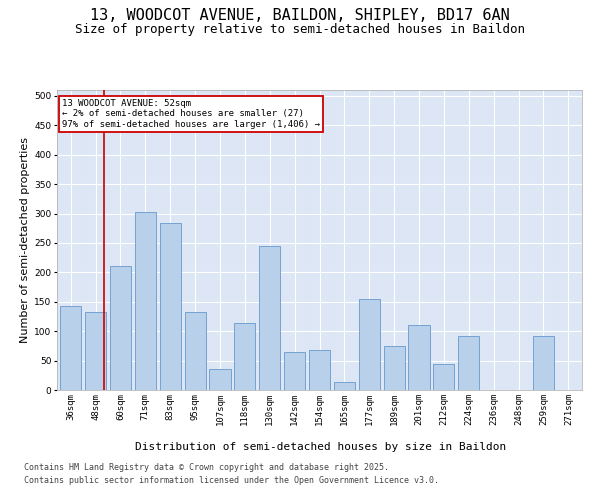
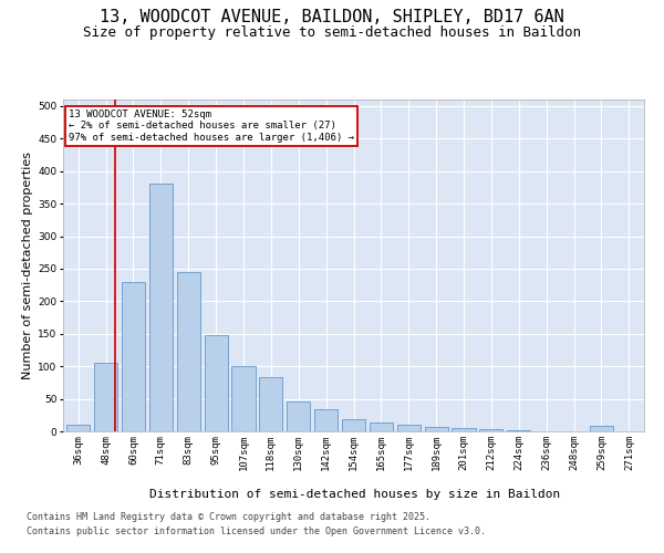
36sqm: 142 -> 10
48sqm: 132 -> 105
60sqm: 210 -> 230
71sqm: 302 -> 380
83sqm: 284 -> 245
95sqm: 132 -> 148
107sqm: 36 -> 100
118sqm: 114 -> 84
130sqm: 244 -> 46
142sqm: 64 -> 34
154sqm: 68 -> 18
177sqm: 154 -> 10
189sqm: 74 -> 6
201sqm: 110 -> 5
212sqm: 44 -> 4
224sqm: 92 -> 1
259sqm: 92 -> 8
